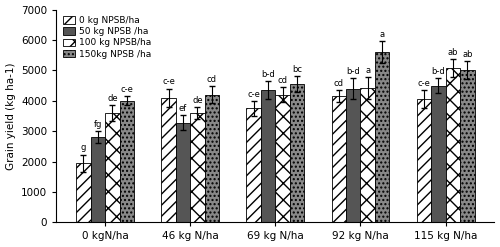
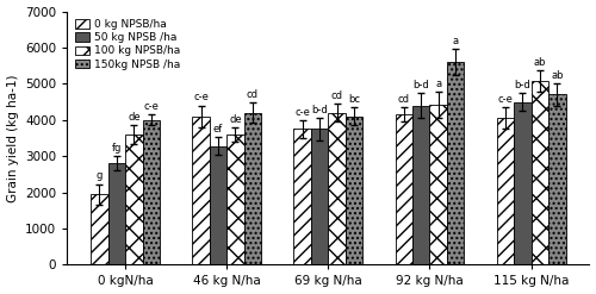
50 kg NPSB /ha/69 kg N/ha: 4350 -> 3750
150kg NPSB /ha/69 kg N/ha: 4550 -> 4100
150kg NPSB /ha/115 kg N/ha: 5000 -> 4700
